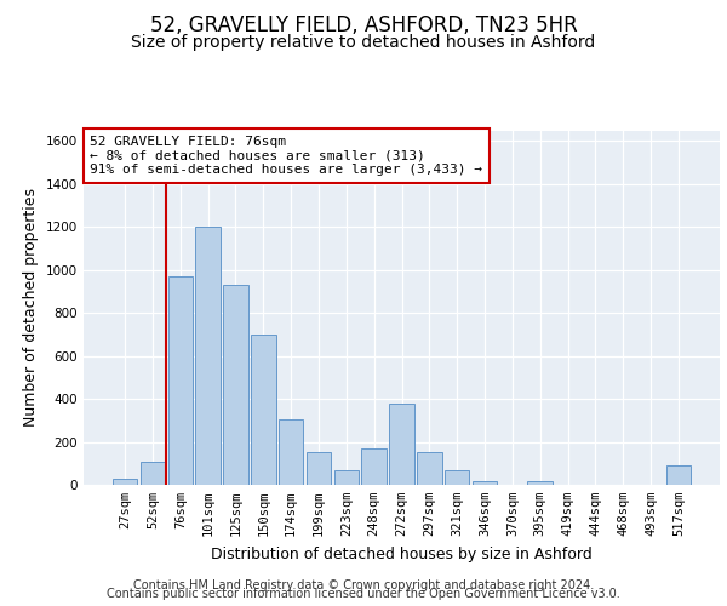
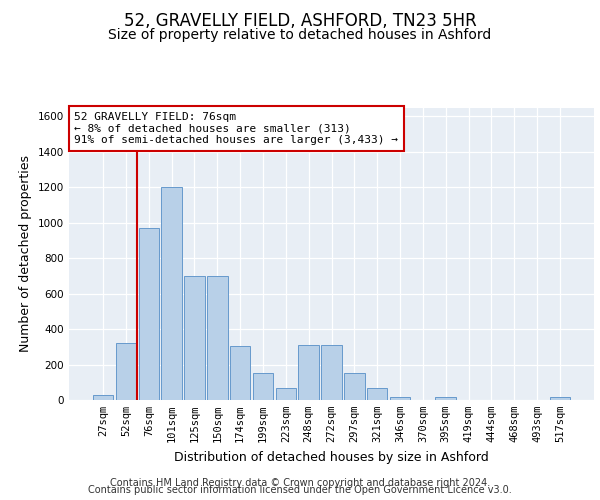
52sqm: 110 -> 320
125sqm: 930 -> 700
248sqm: 170 -> 310
272sqm: 380 -> 310
517sqm: 90 -> 20
